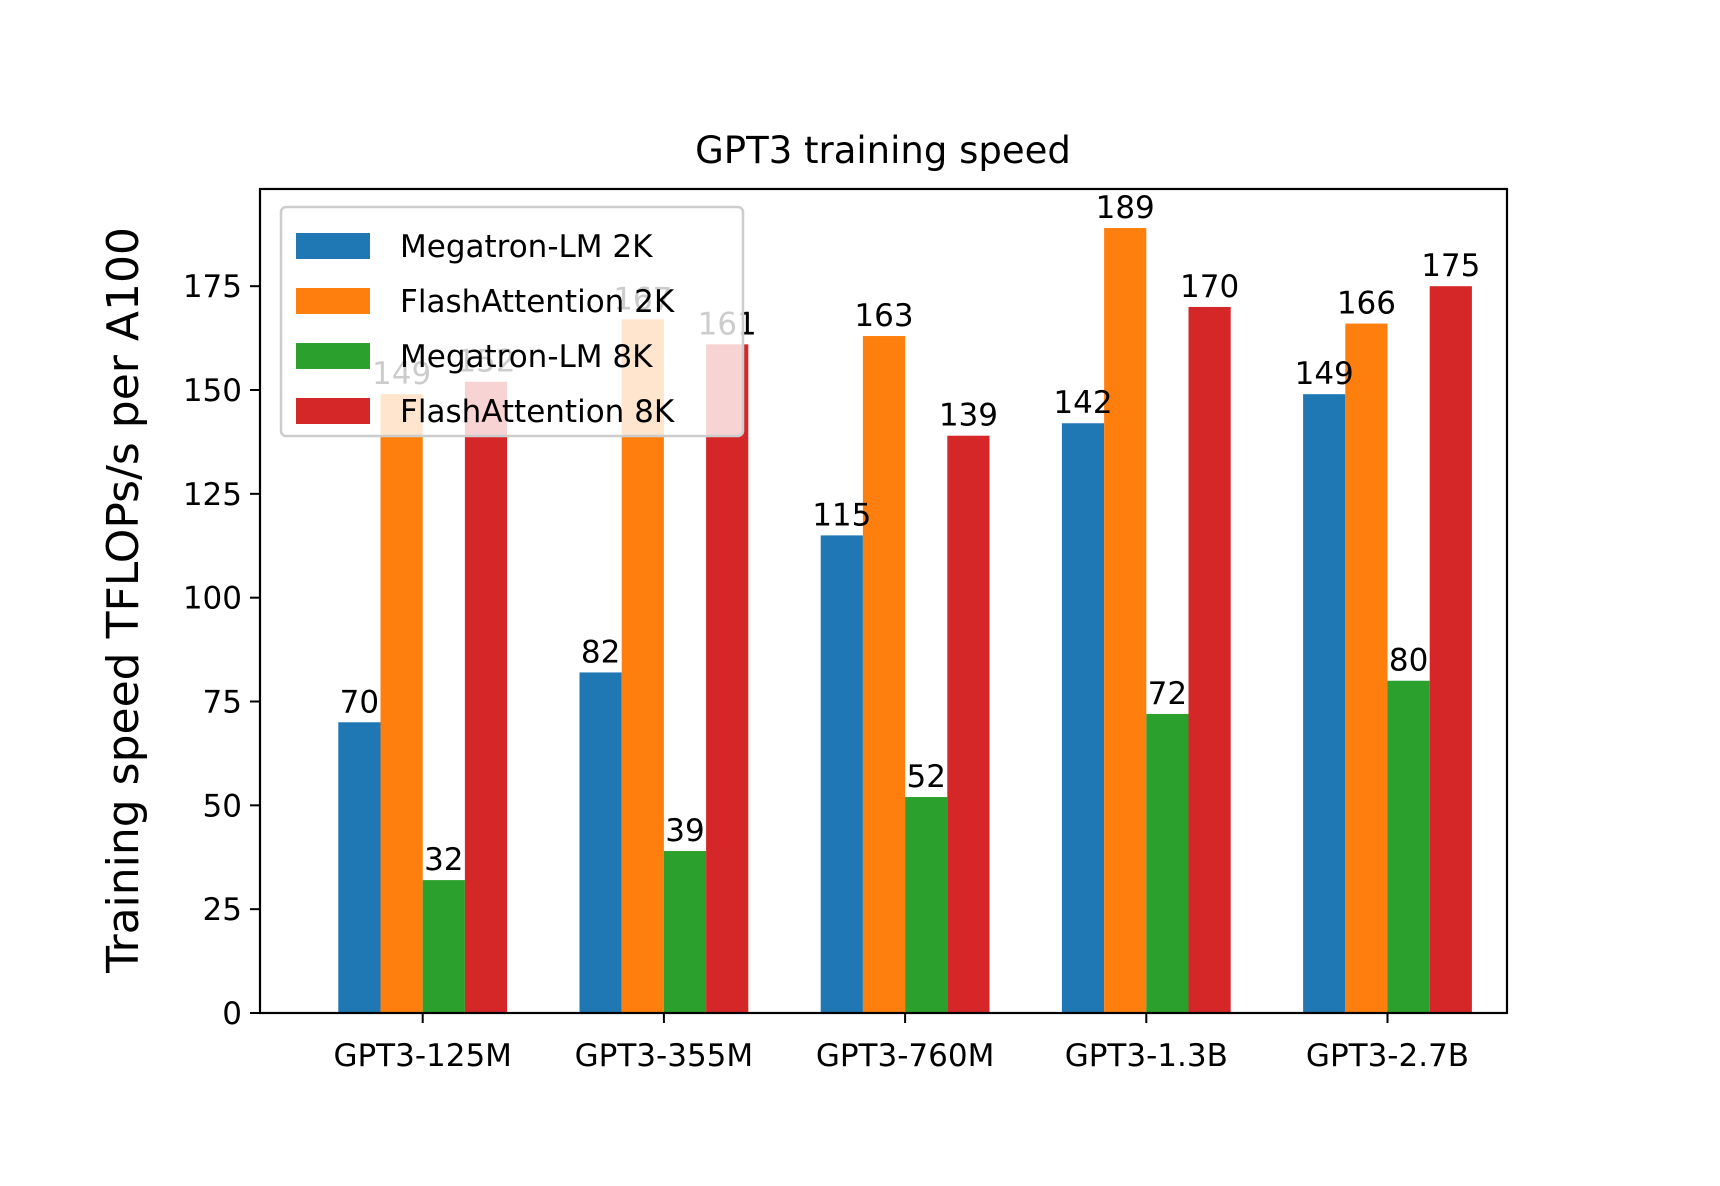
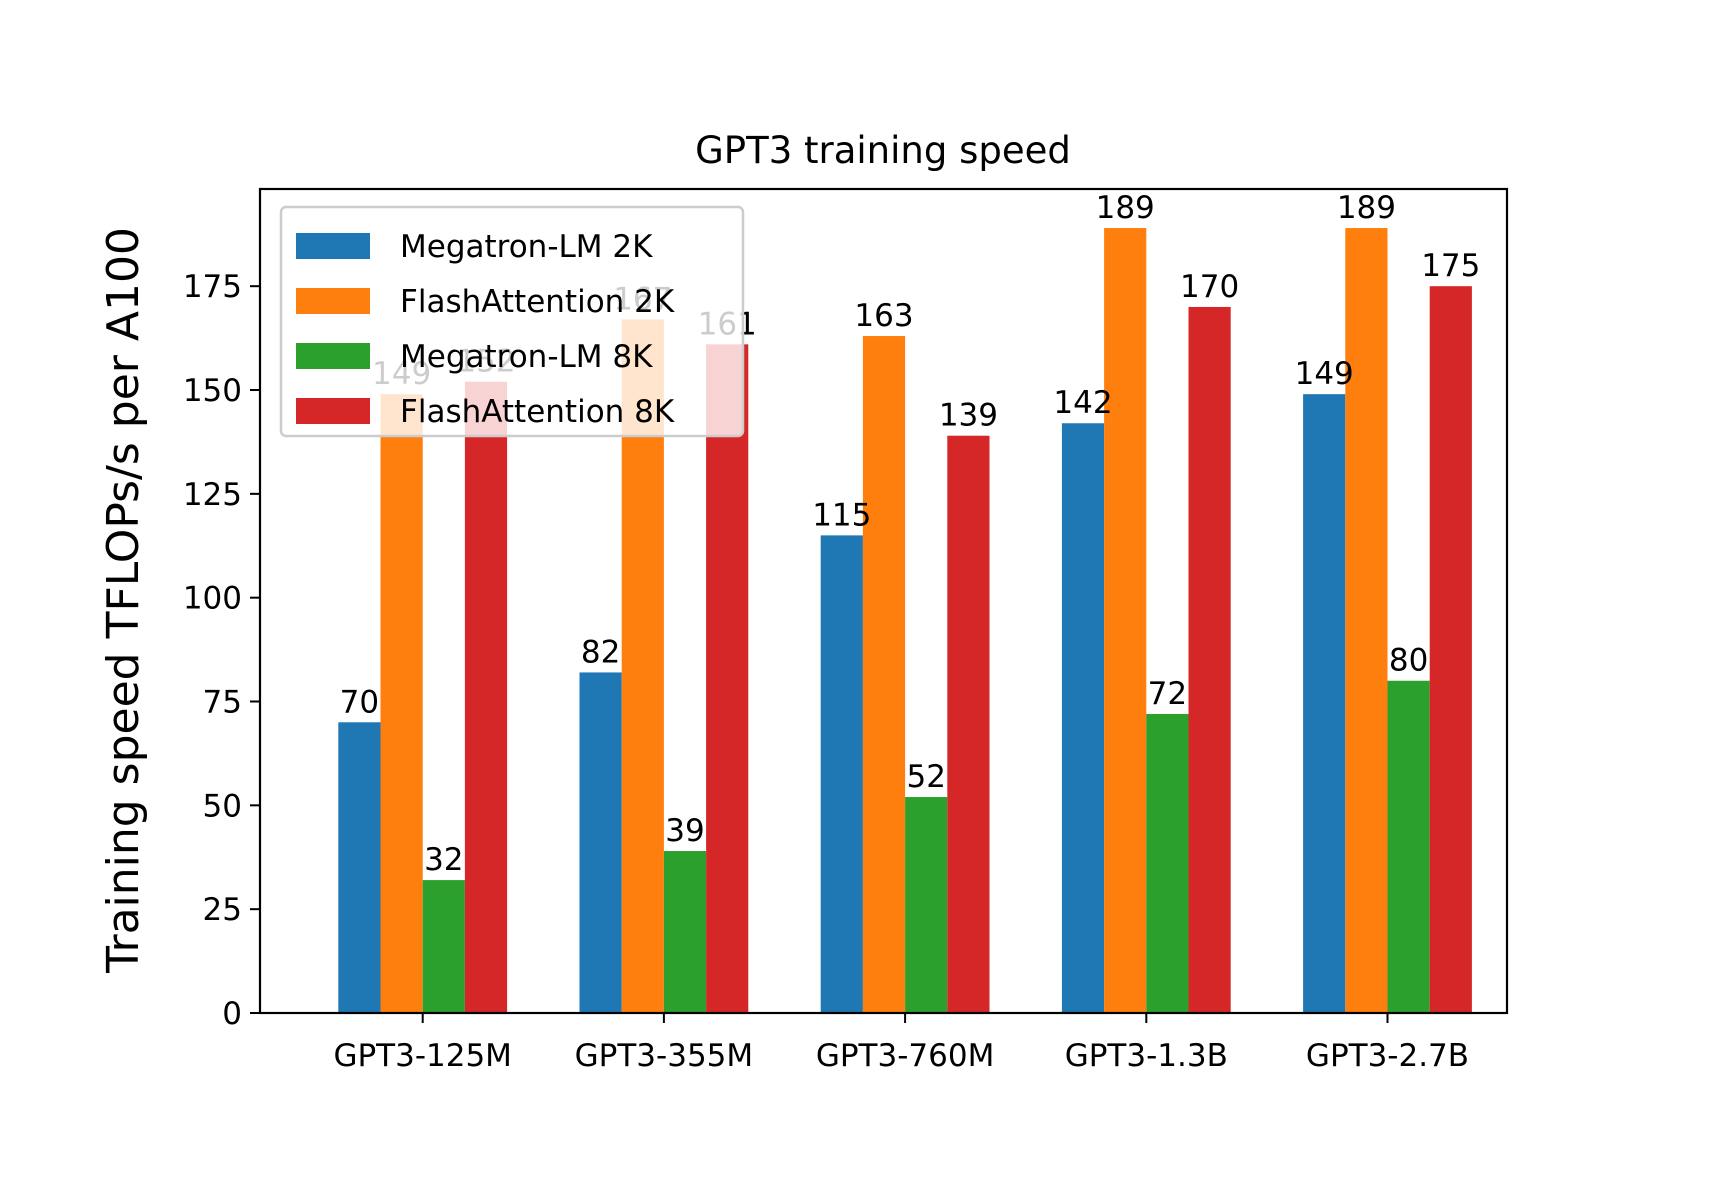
FlashAttention 2K/GPT3-2.7B: 166 -> 189
